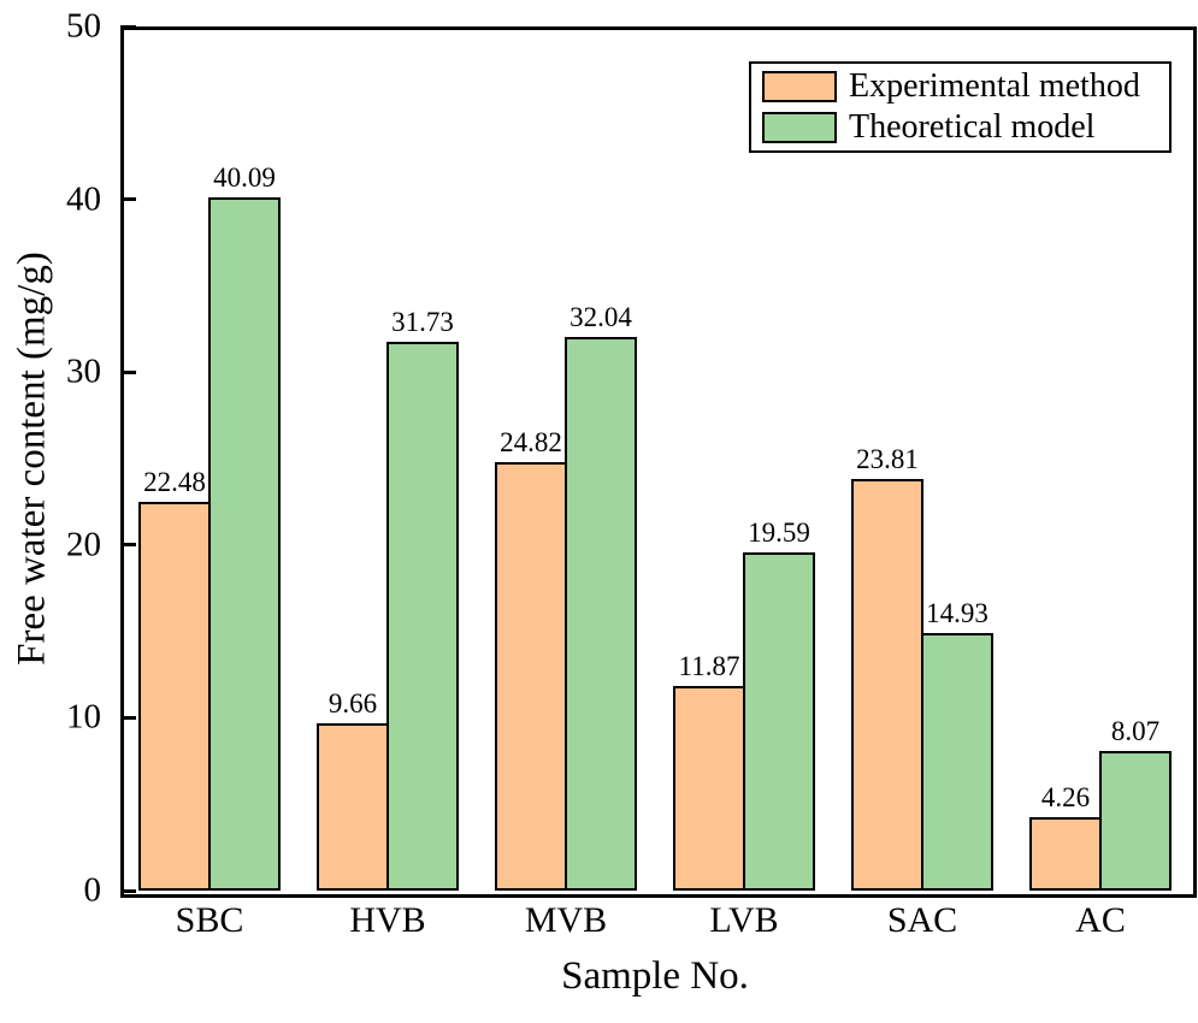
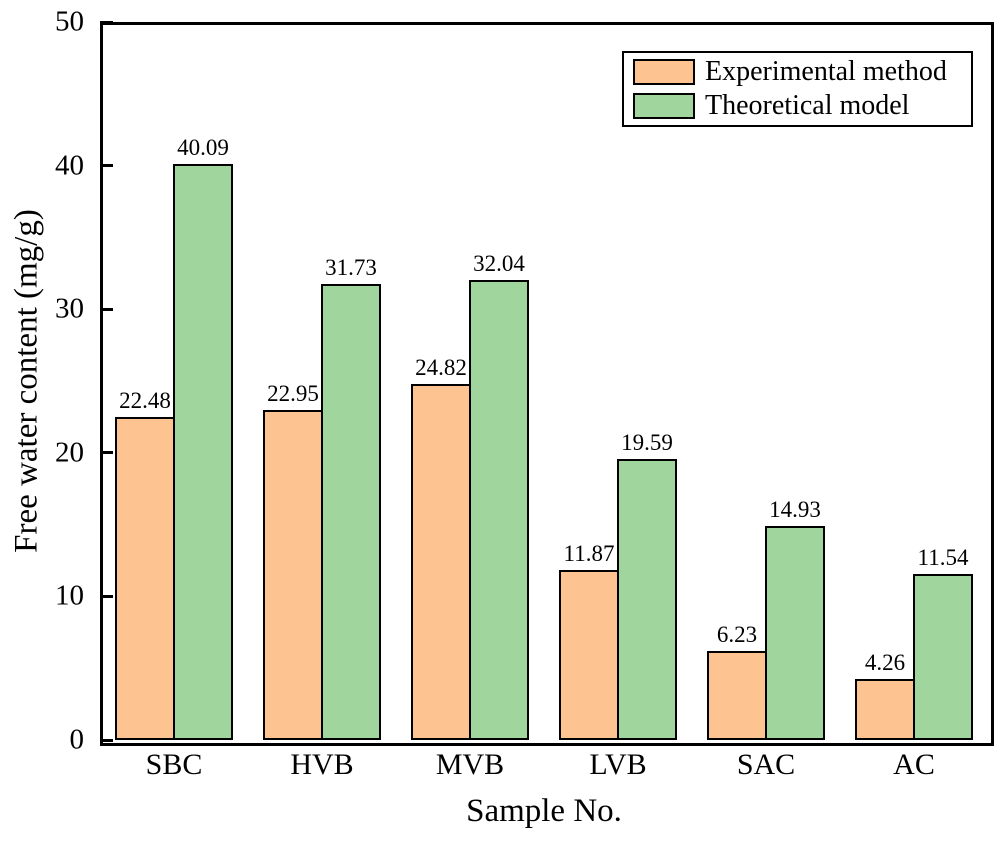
Experimental method/HVB: 9.66 -> 22.95
Experimental method/SAC: 23.81 -> 6.23
Theoretical model/AC: 8.07 -> 11.54
